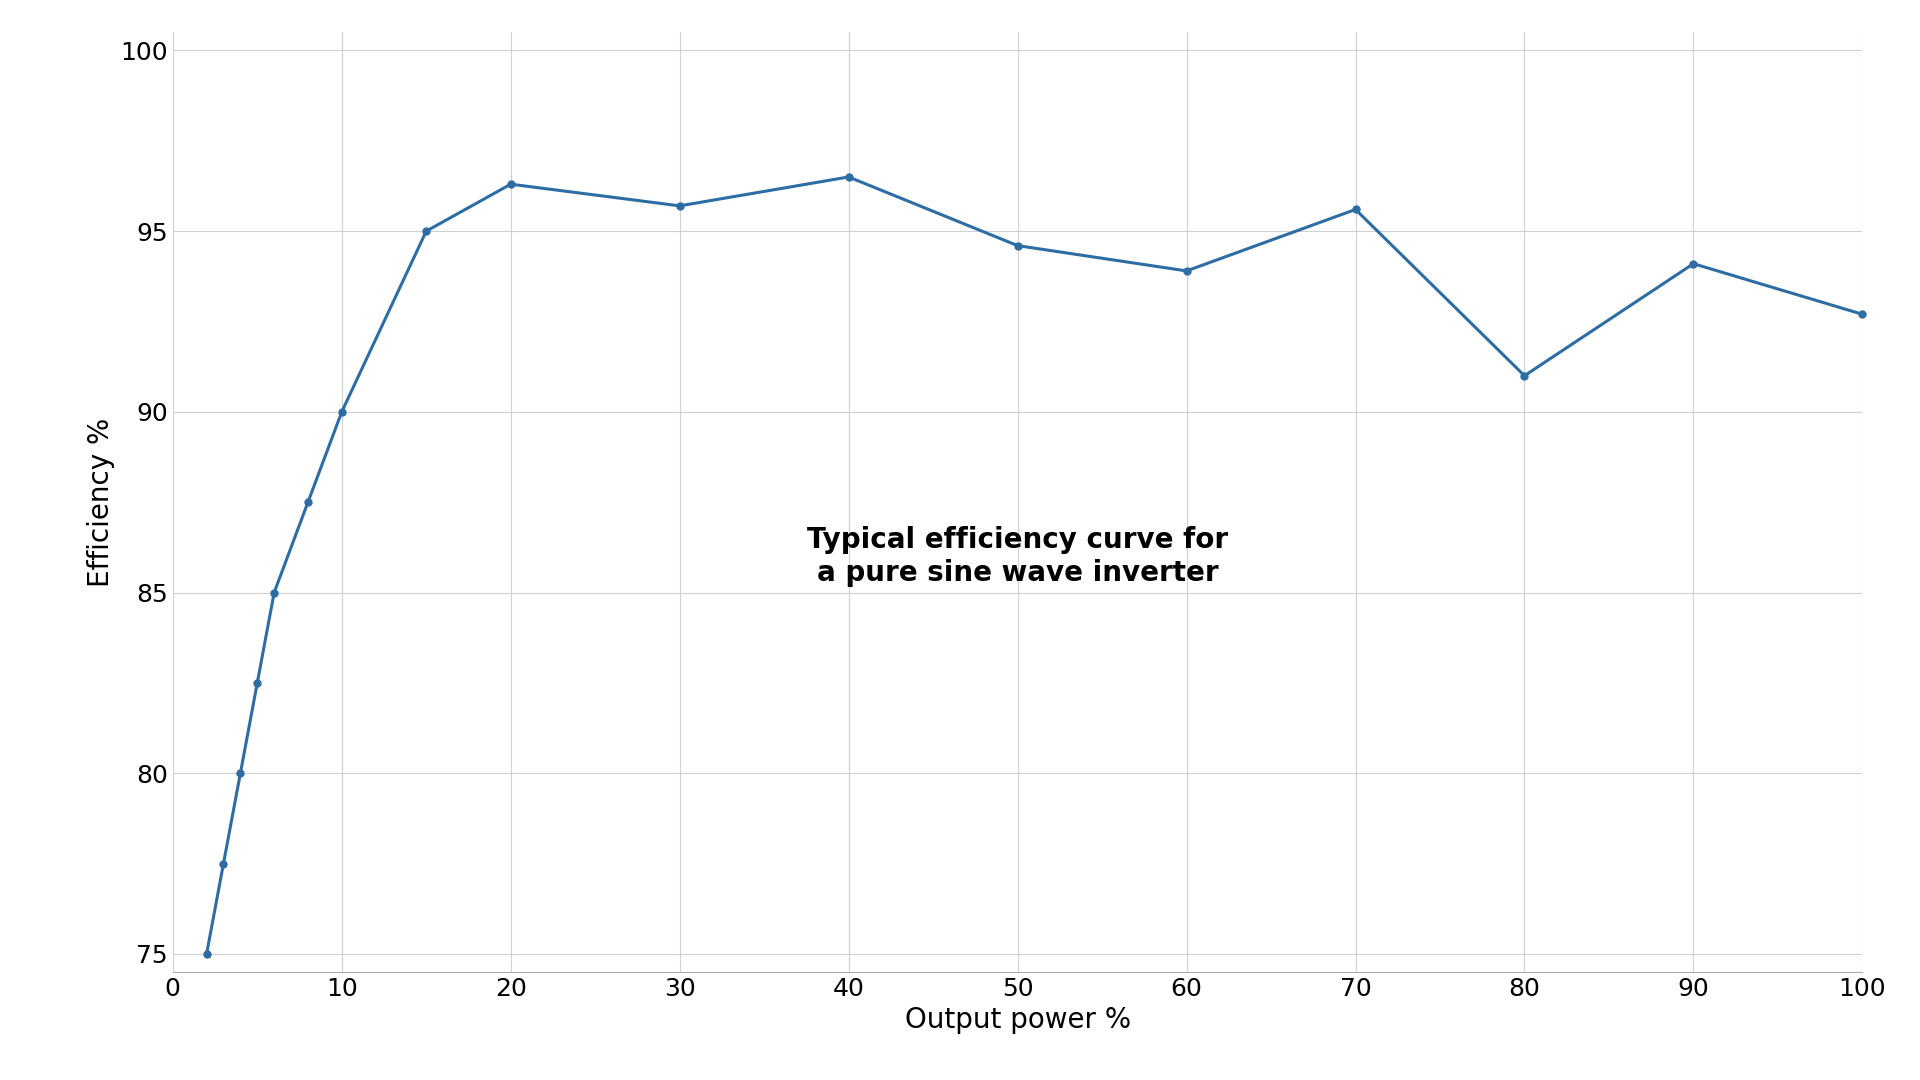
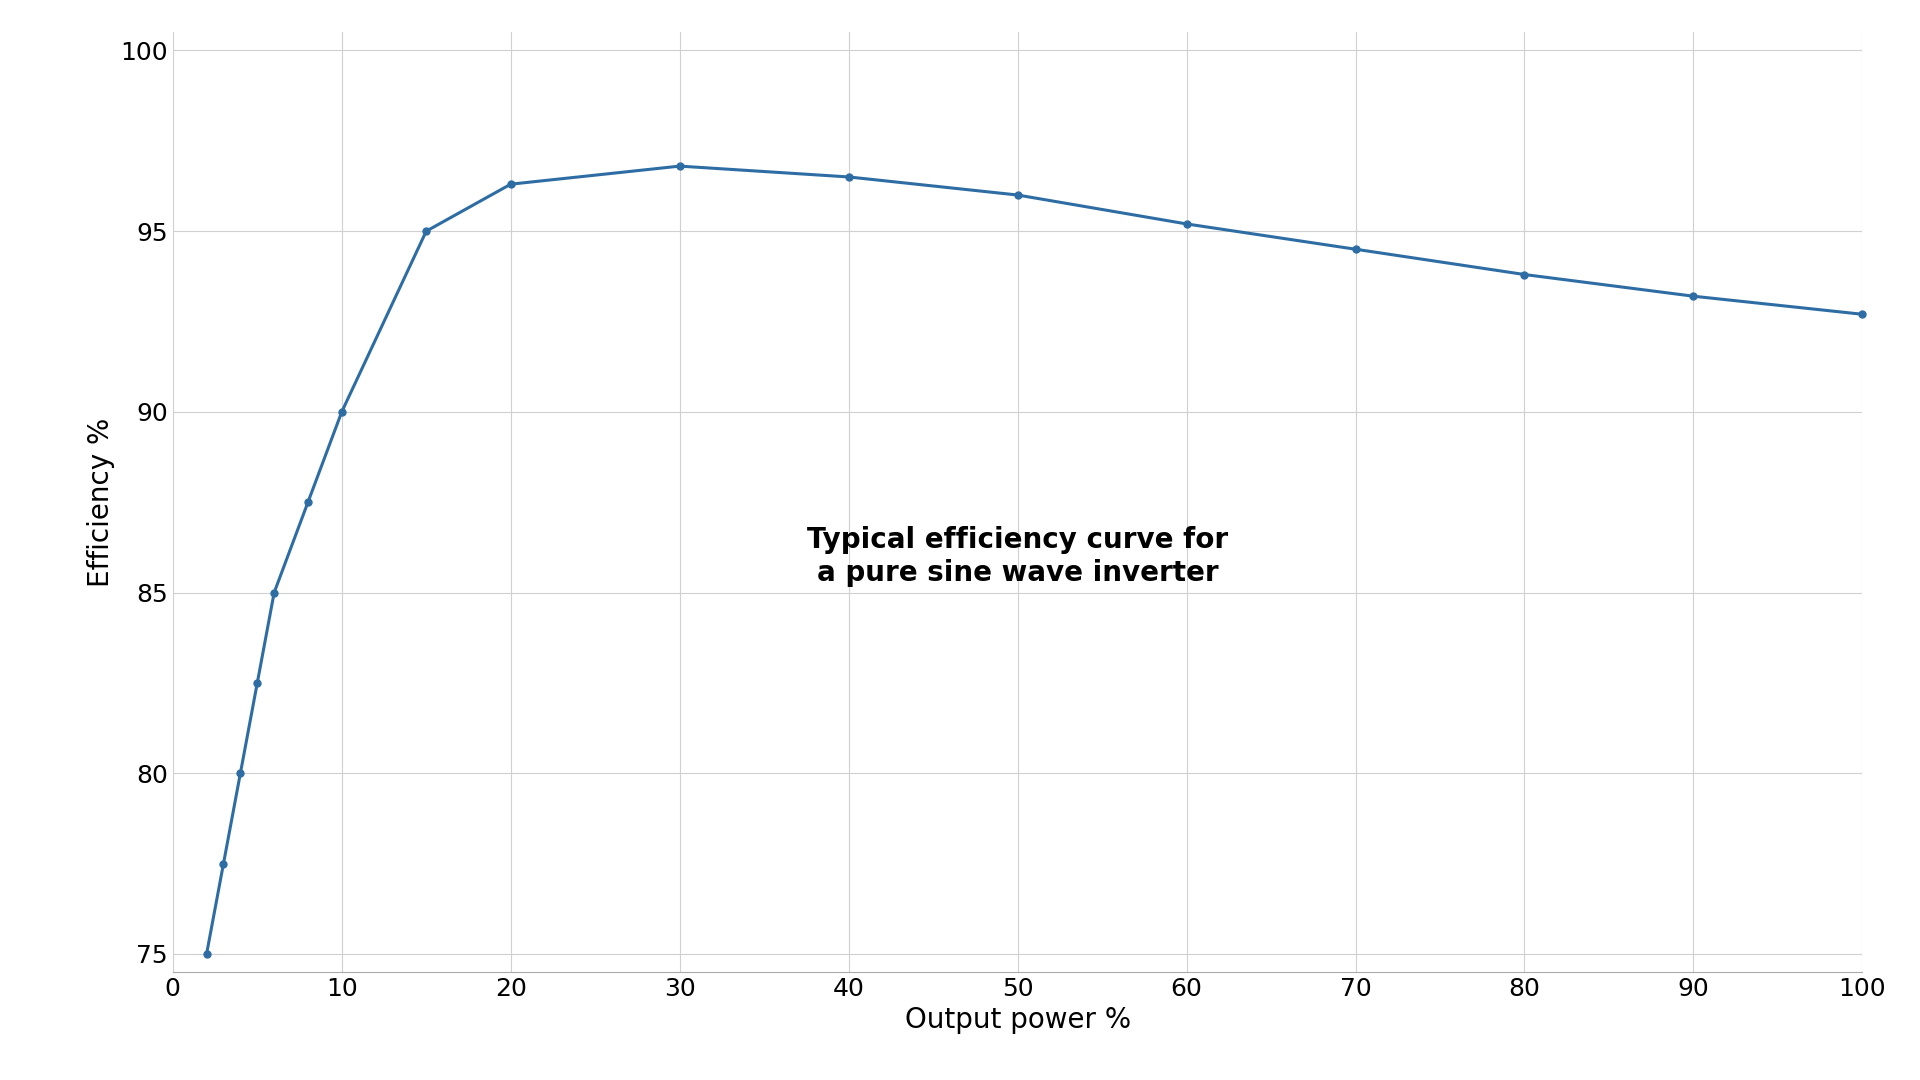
30: 95.7 -> 96.8
50: 94.6 -> 96.0
60: 93.9 -> 95.2
70: 95.6 -> 94.5
80: 91.0 -> 93.8
90: 94.1 -> 93.2
